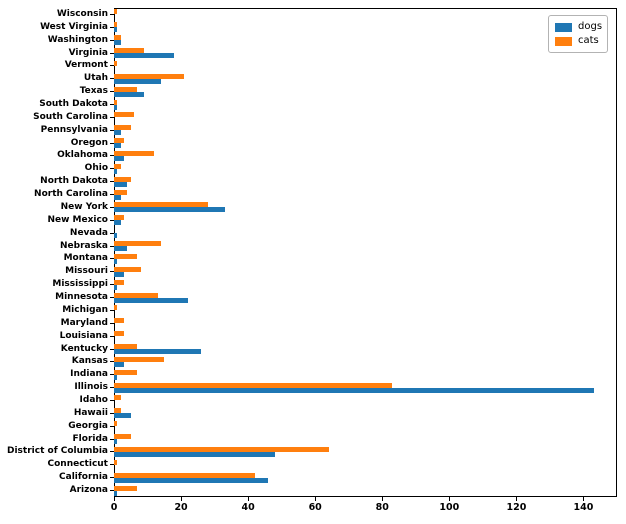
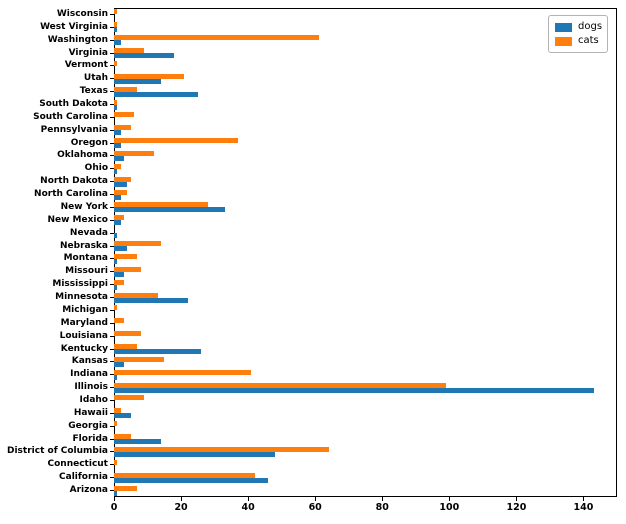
cats/Washington: 2 -> 61
dogs/Texas: 9 -> 25
cats/Oregon: 3 -> 37
cats/Louisiana: 3 -> 8
cats/Indiana: 7 -> 41
cats/Illinois: 83 -> 99
cats/Idaho: 2 -> 9
dogs/Florida: 1 -> 14
